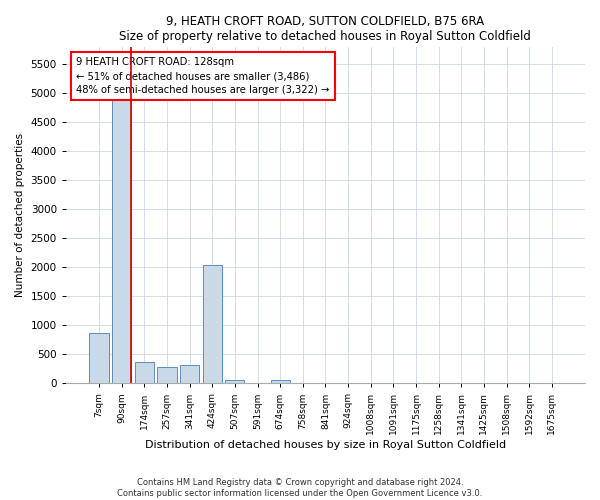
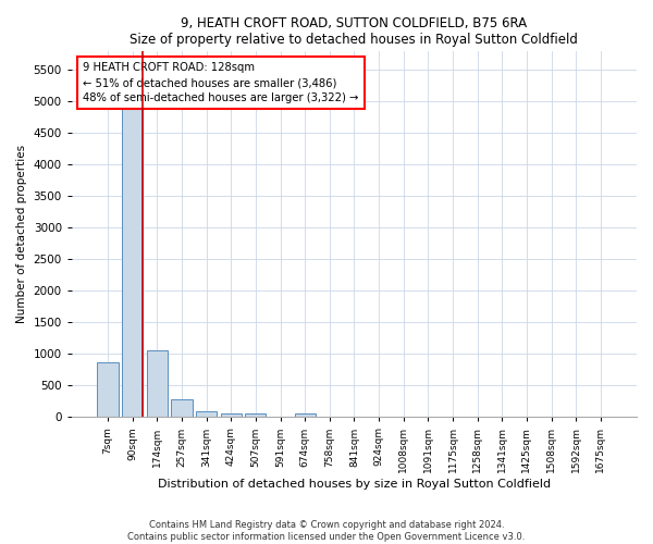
174sqm: 360 -> 1060
341sqm: 320 -> 90
424sqm: 2040 -> 60
